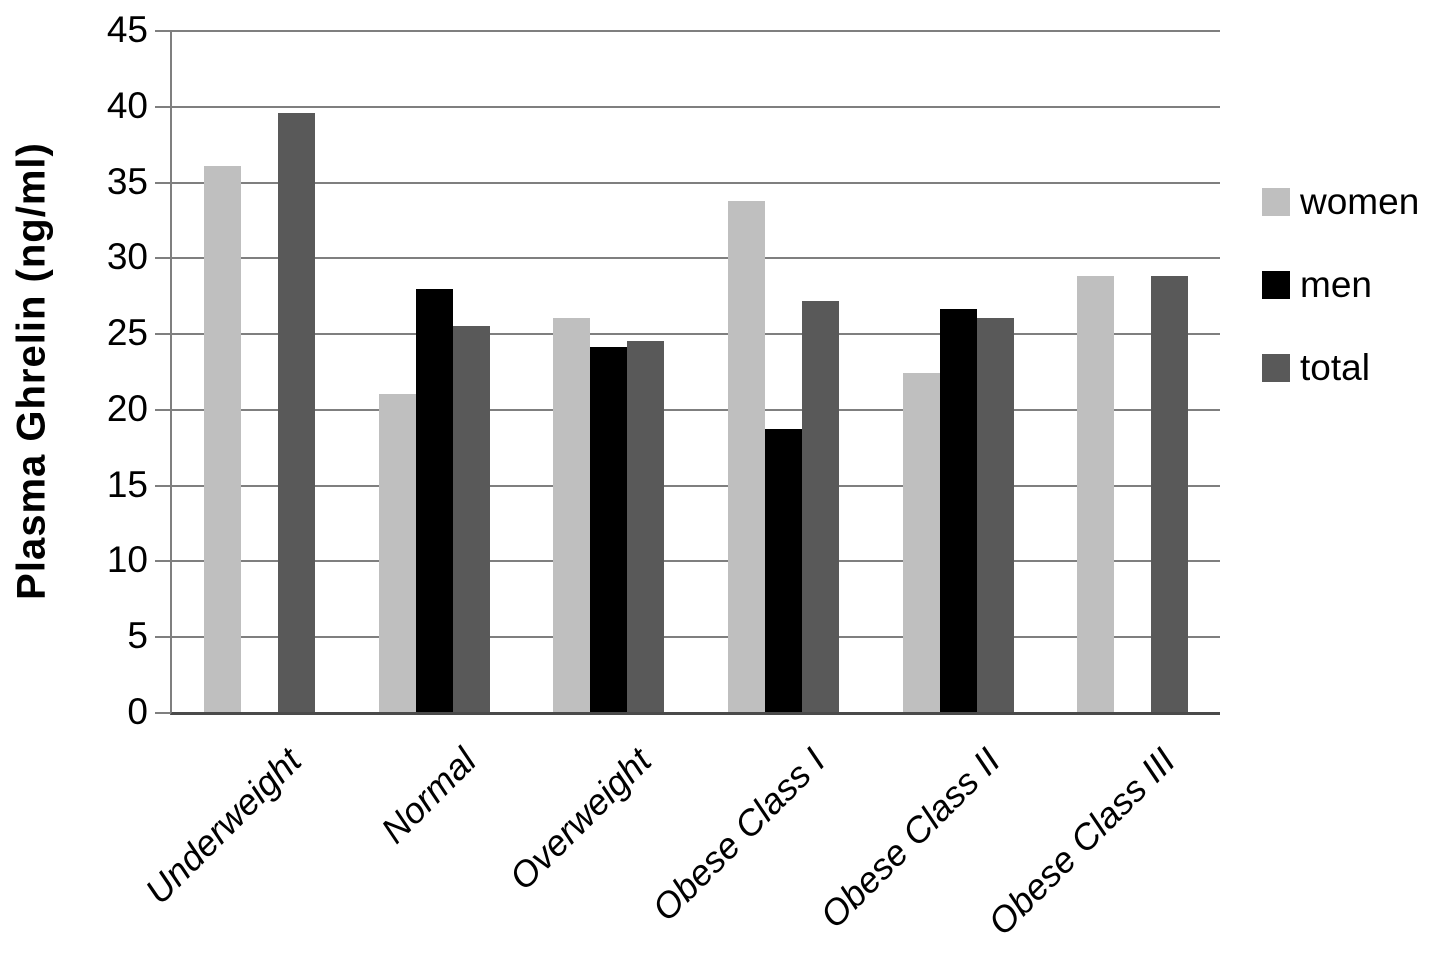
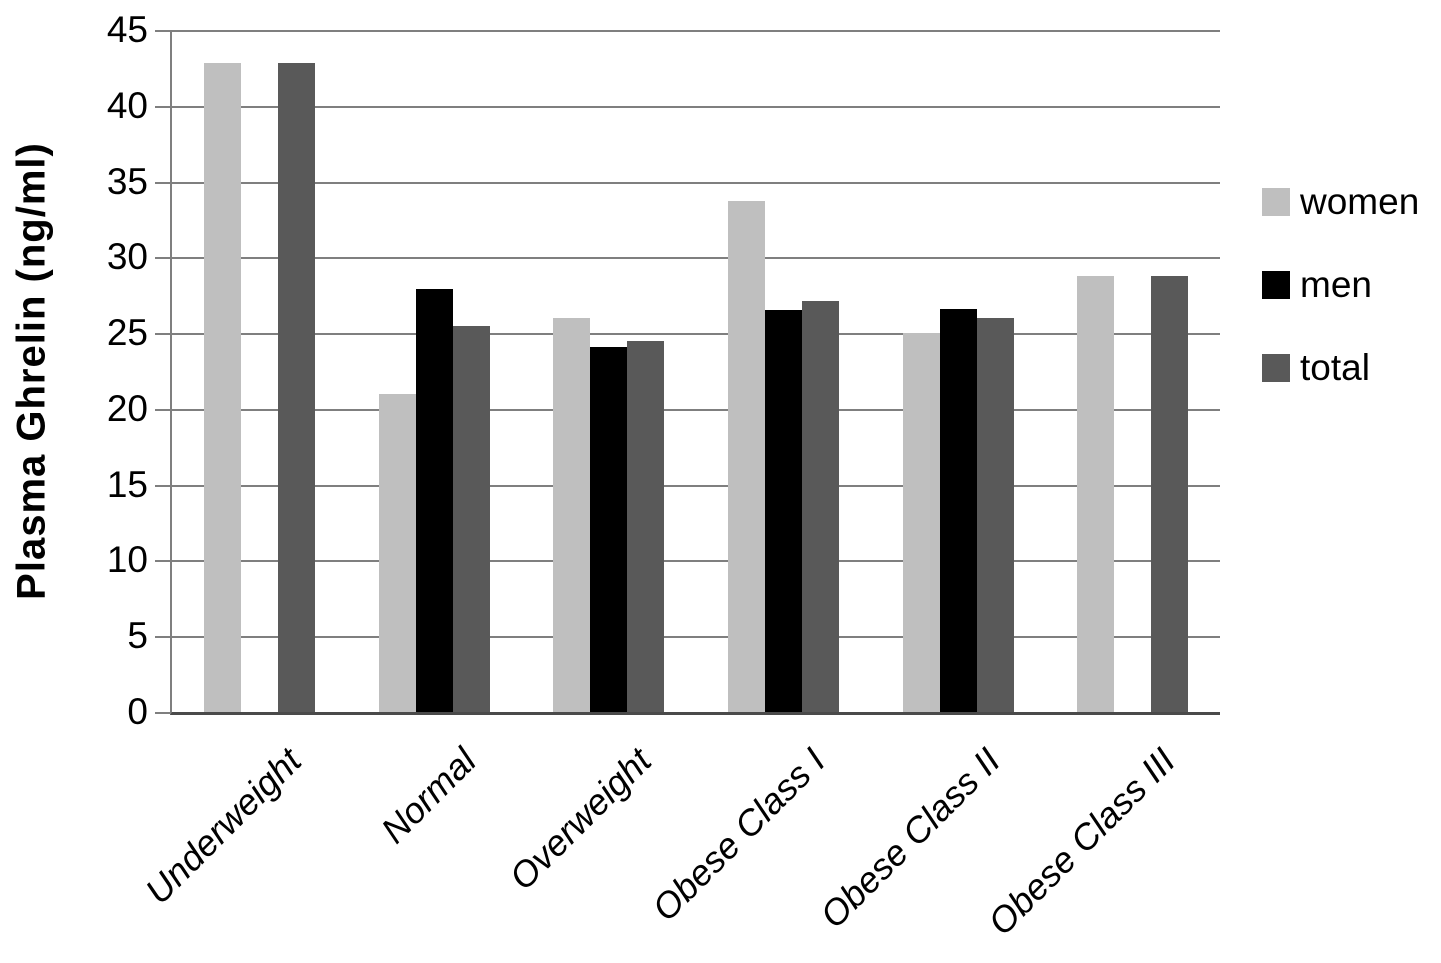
women/Underweight: 36.0 -> 42.8
total/Underweight: 39.5 -> 42.8
men/Obese Class I: 18.7 -> 26.5
women/Obese Class II: 22.4 -> 25.0
